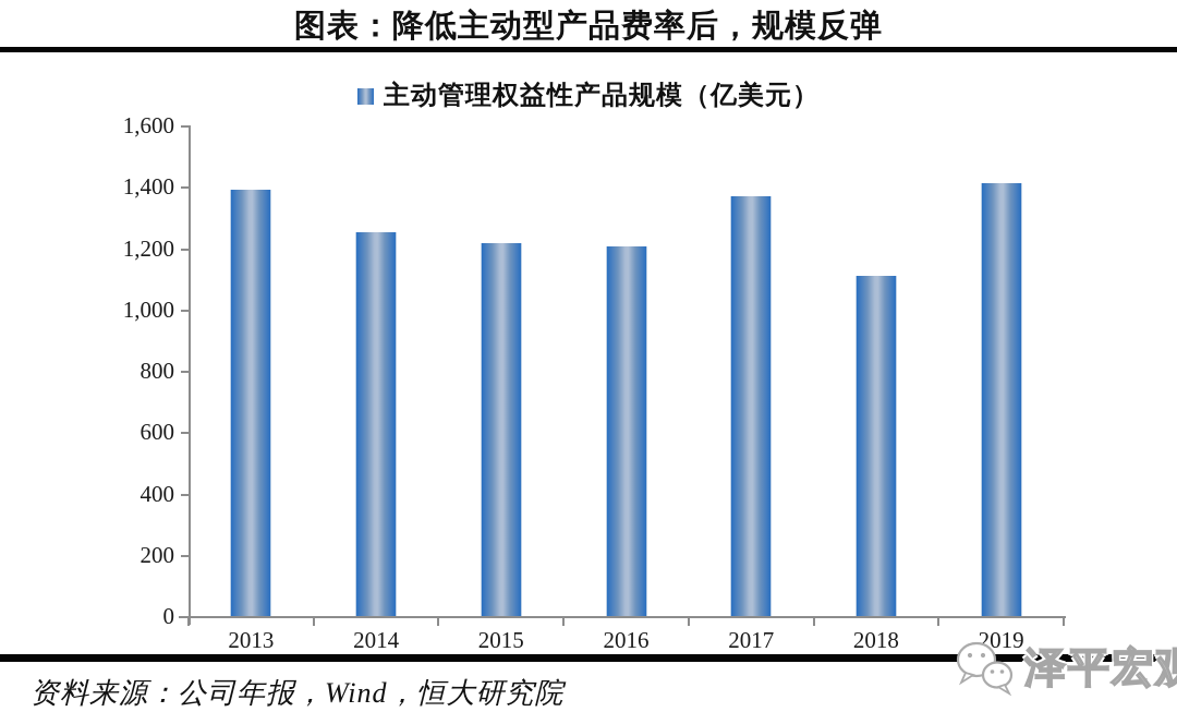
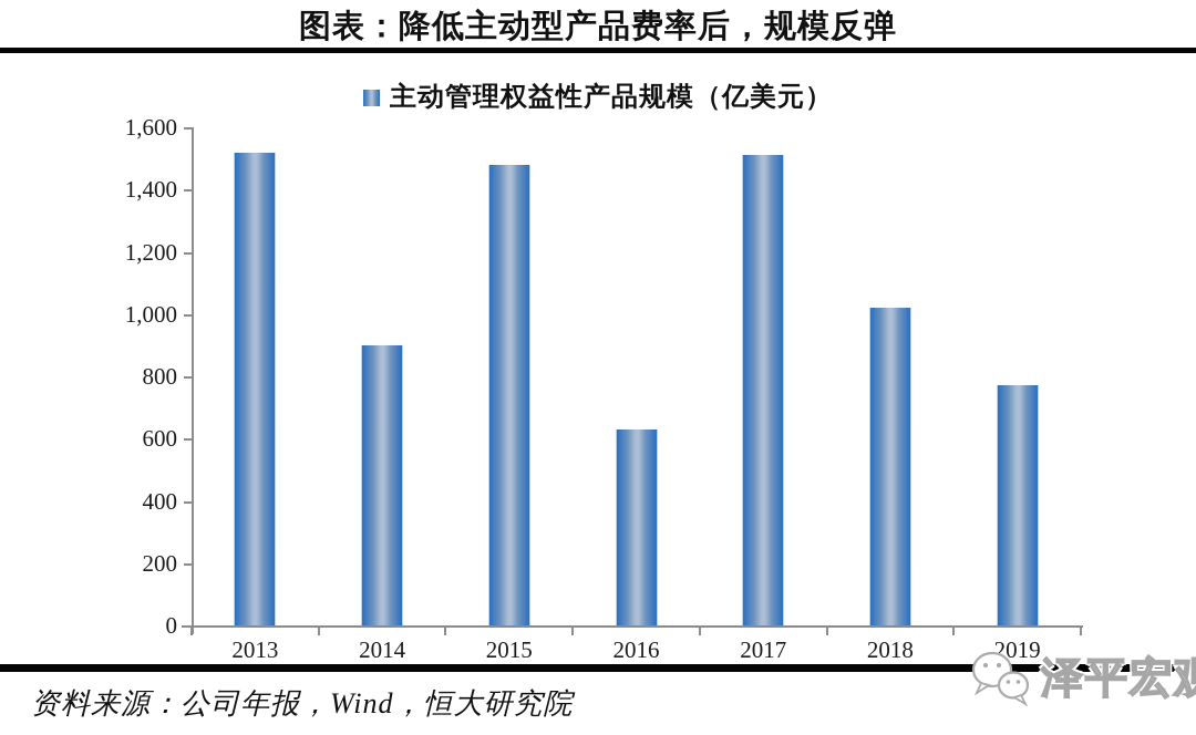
2013: 1390 -> 1520
2014: 1250 -> 900
2015: 1220 -> 1480
2016: 1200 -> 630
2017: 1370 -> 1510
2018: 1110 -> 1020
2019: 1410 -> 770
